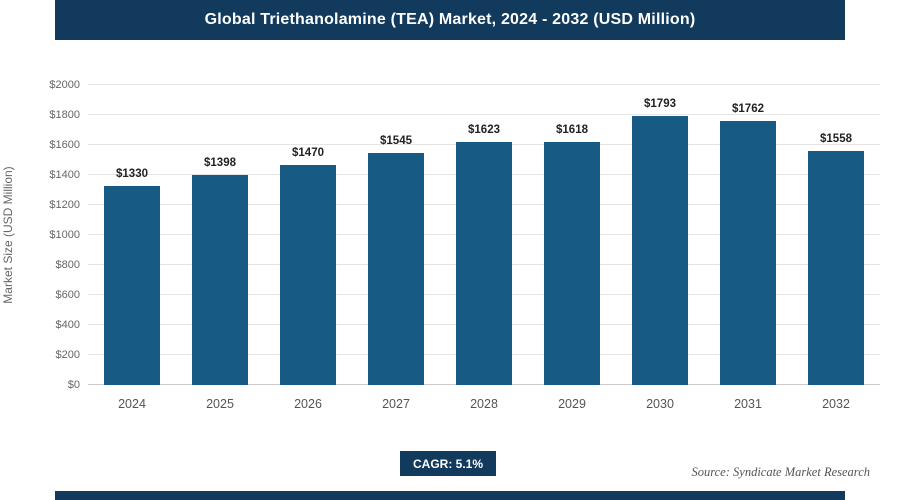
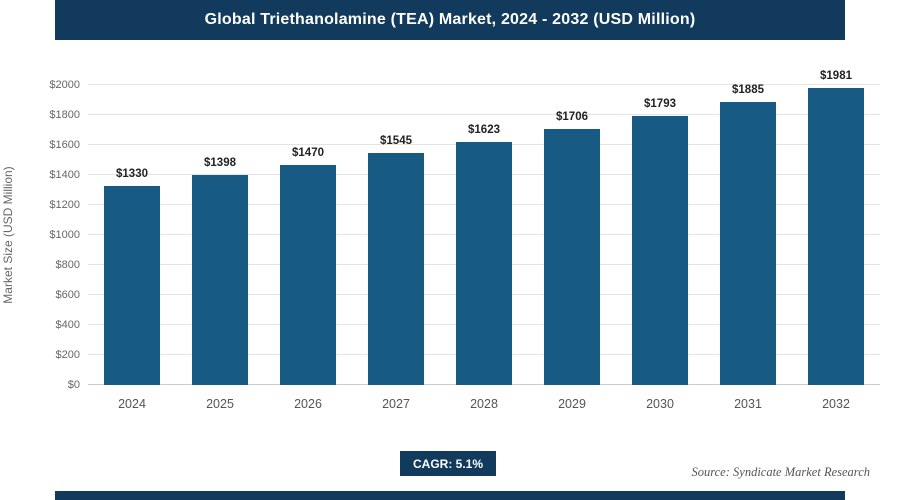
2029: $1618 -> $1706
2031: $1762 -> $1885
2032: $1558 -> $1981
